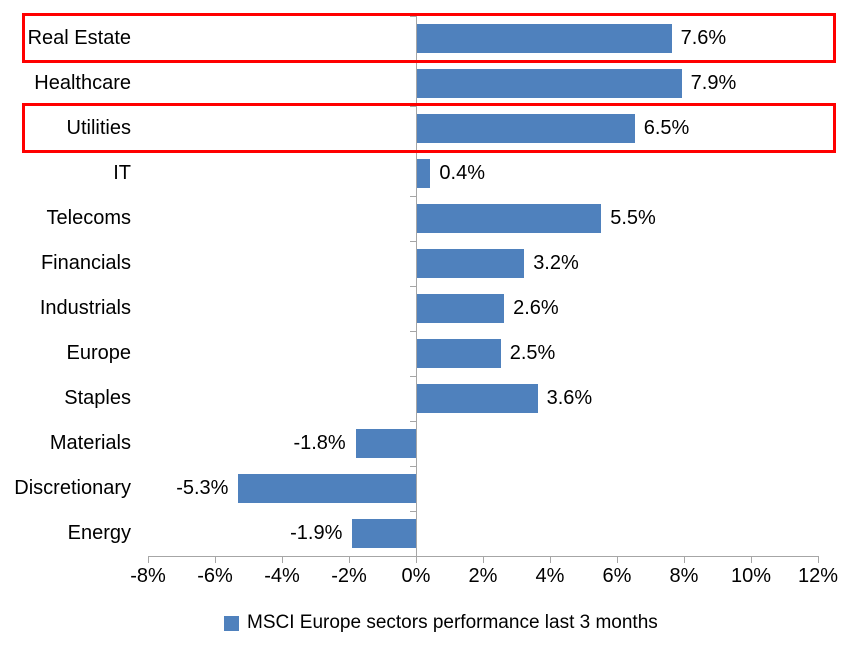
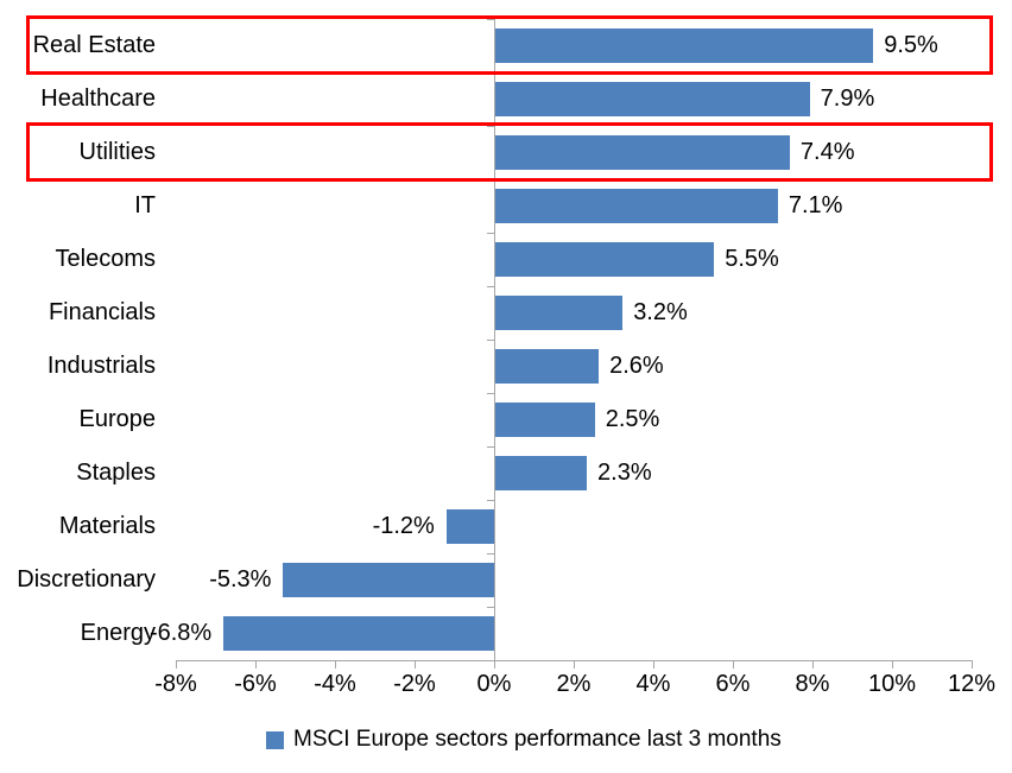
Real Estate: 7.6% -> 9.5%
Utilities: 6.5% -> 7.4%
IT: 0.4% -> 7.1%
Staples: 3.6% -> 2.3%
Materials: -1.8% -> -1.2%
Energy: -1.9% -> -6.8%
